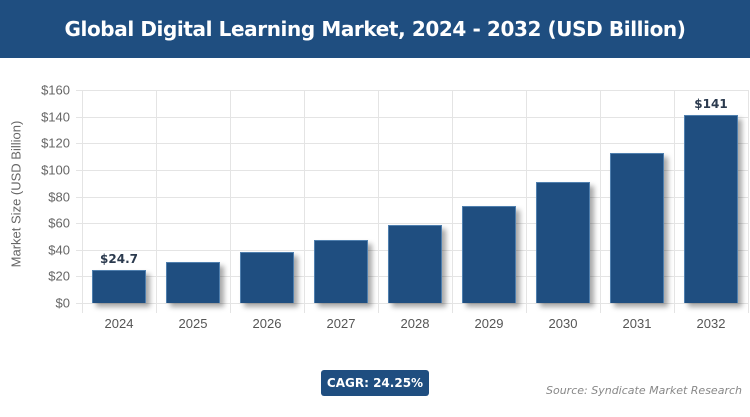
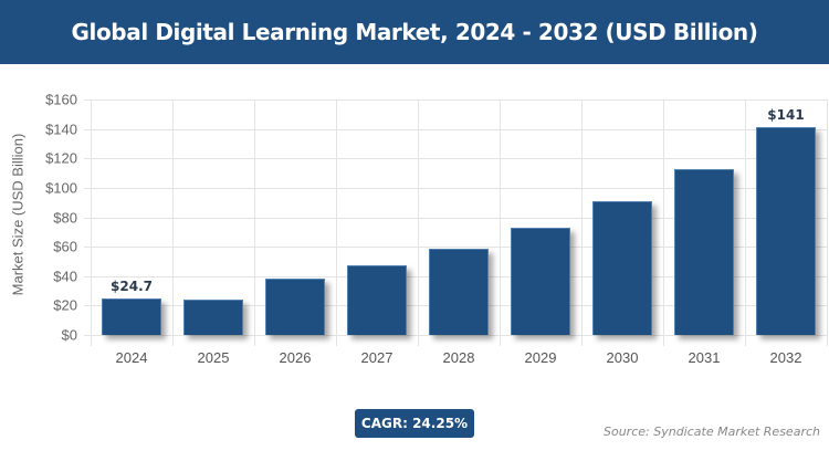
2025: $31 -> $24
